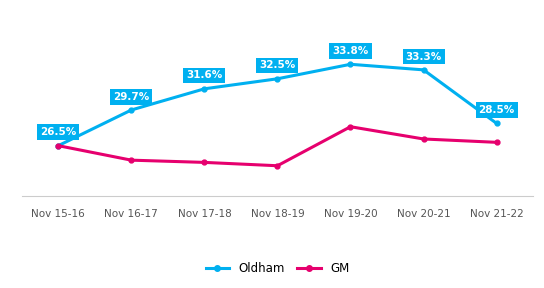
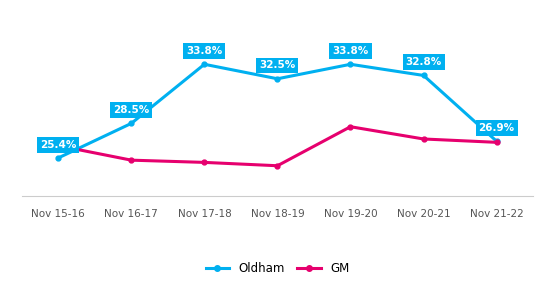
Oldham/Nov 15-16: 26.5% -> 25.4%
Oldham/Nov 16-17: 29.7% -> 28.5%
Oldham/Nov 17-18: 31.6% -> 33.8%
Oldham/Nov 20-21: 33.3% -> 32.8%
Oldham/Nov 21-22: 28.5% -> 26.9%
